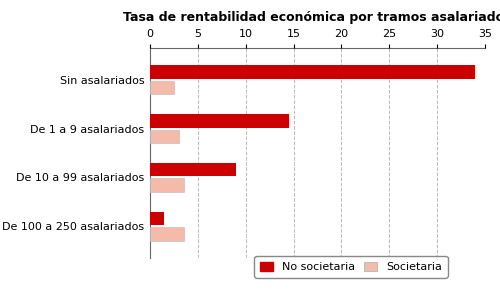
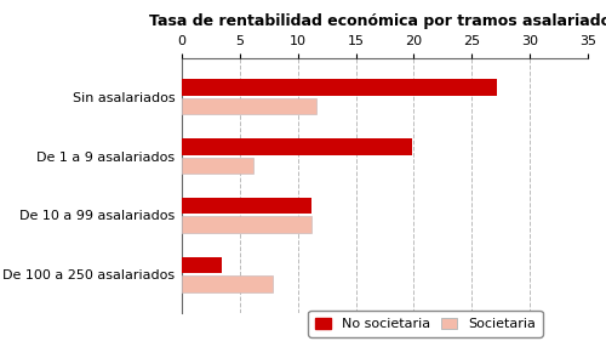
No societaria/Sin asalariados: 34.0 -> 27.2
Societaria/Sin asalariados: 2.5 -> 11.6
No societaria/De 1 a 9 asalariados: 14.5 -> 19.8
Societaria/De 1 a 9 asalariados: 3.0 -> 6.2
No societaria/De 10 a 99 asalariados: 9.0 -> 11.2
Societaria/De 10 a 99 asalariados: 3.5 -> 11.2
No societaria/De 100 a 250 asalariados: 1.5 -> 3.4
Societaria/De 100 a 250 asalariados: 3.5 -> 7.8
